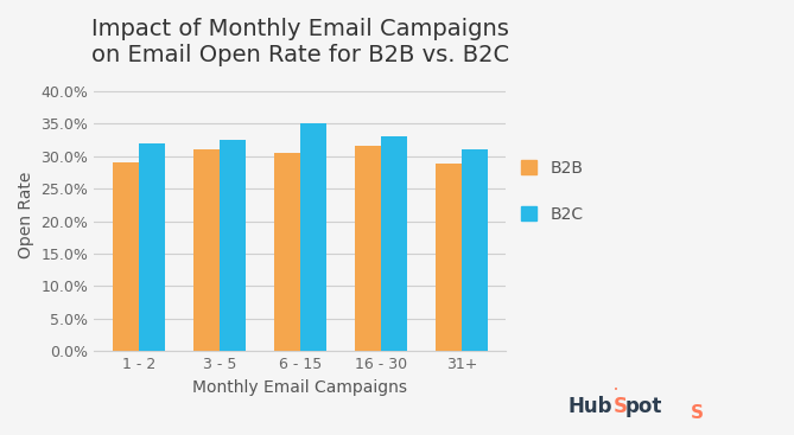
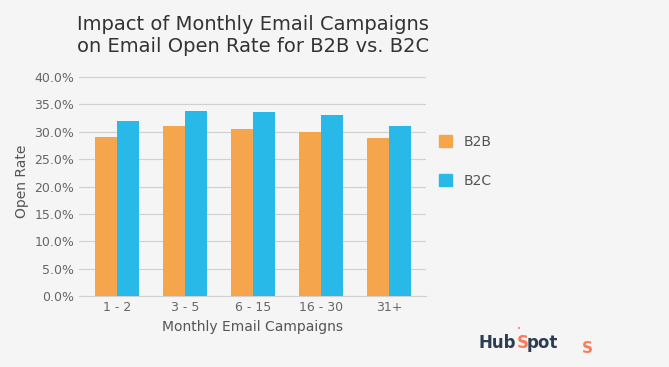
B2C/3 - 5: 32.5% -> 33.8%
B2C/6 - 15: 35.0% -> 33.6%
B2B/16 - 30: 31.5% -> 30.0%
